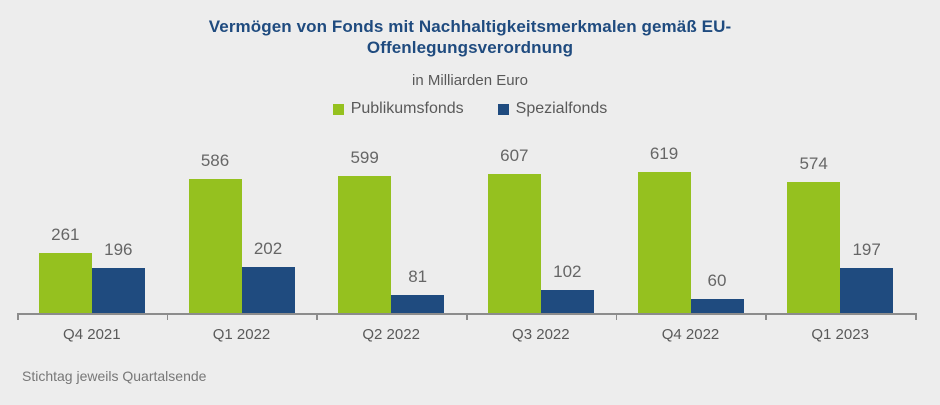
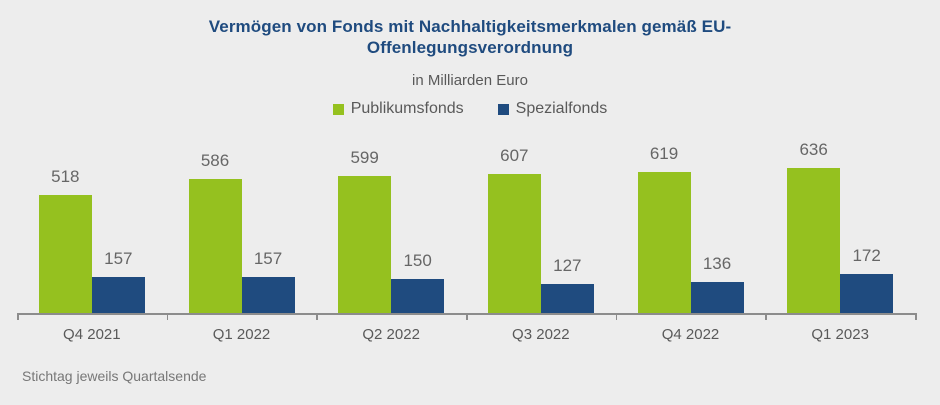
Publikumsfonds/Q4 2021: 261 -> 518
Spezialfonds/Q4 2021: 196 -> 157
Spezialfonds/Q1 2022: 202 -> 157
Spezialfonds/Q2 2022: 81 -> 150
Spezialfonds/Q3 2022: 102 -> 127
Spezialfonds/Q4 2022: 60 -> 136
Publikumsfonds/Q1 2023: 574 -> 636
Spezialfonds/Q1 2023: 197 -> 172
